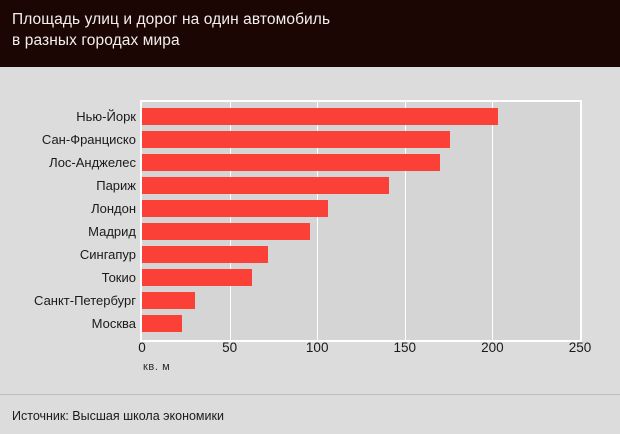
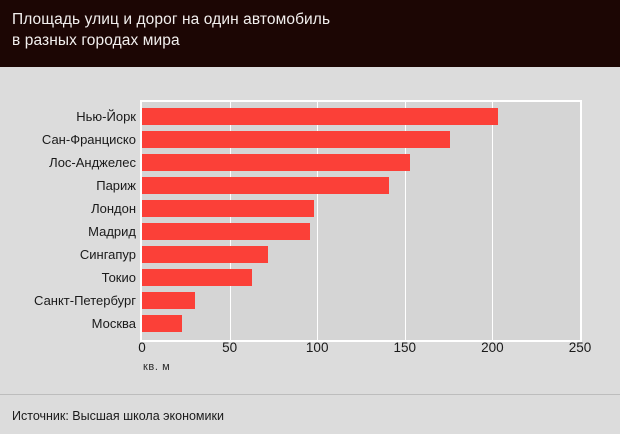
Лос-Анджелес: 170 -> 153
Лондон: 106 -> 98
